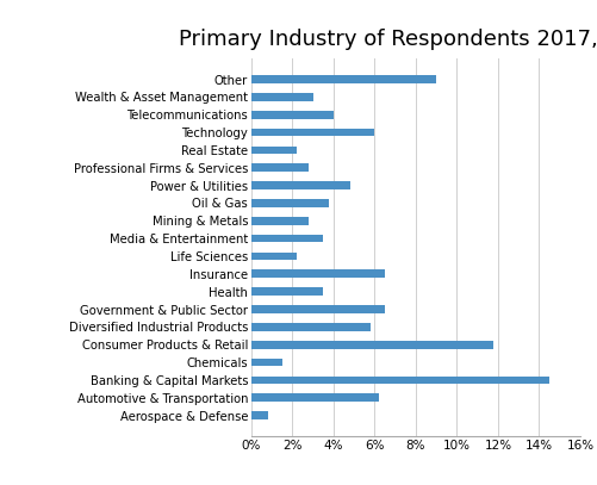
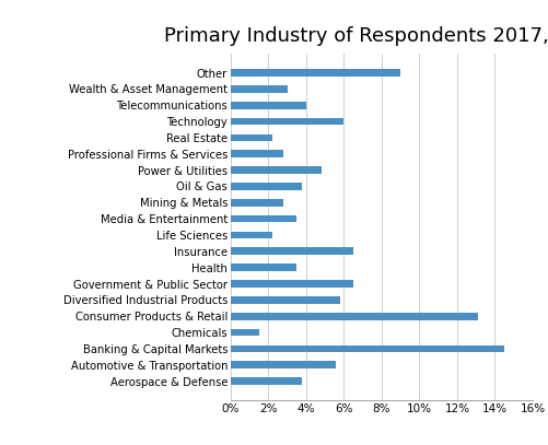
Consumer Products & Retail: 11.8% -> 13.1%
Automotive & Transportation: 6.2% -> 5.6%
Aerospace & Defense: 0.8% -> 3.8%
